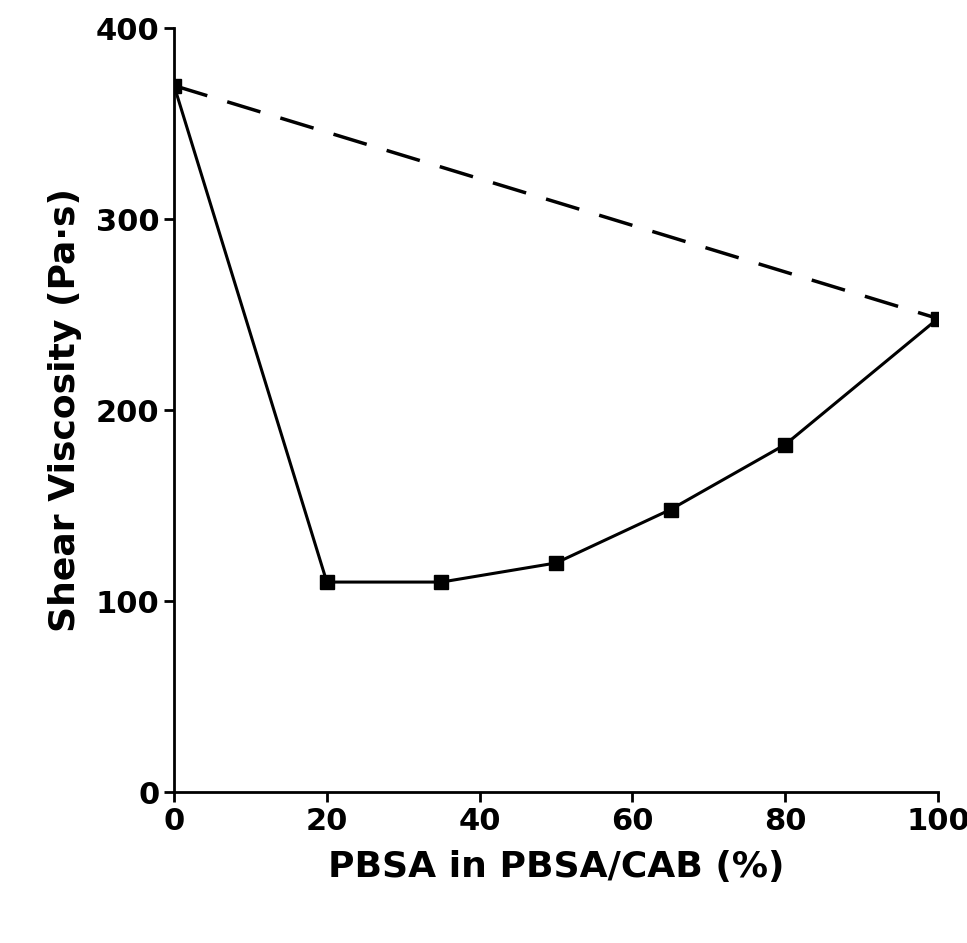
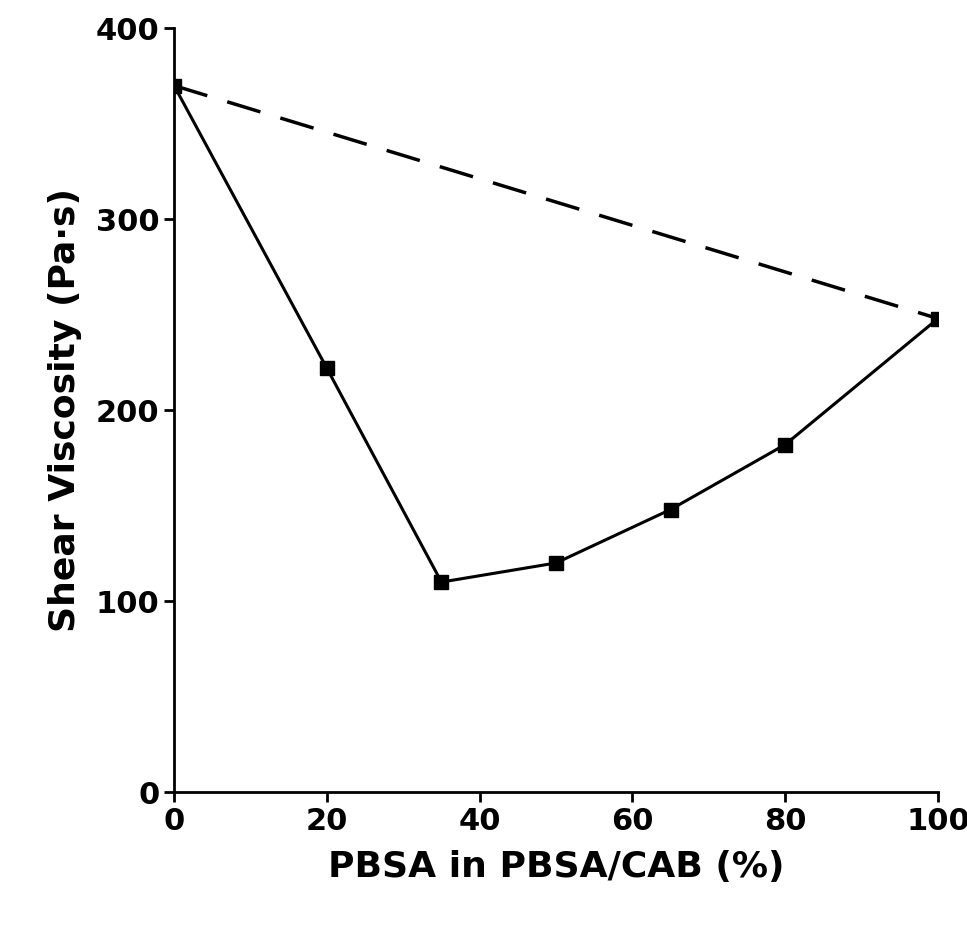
20: 110 -> 222
